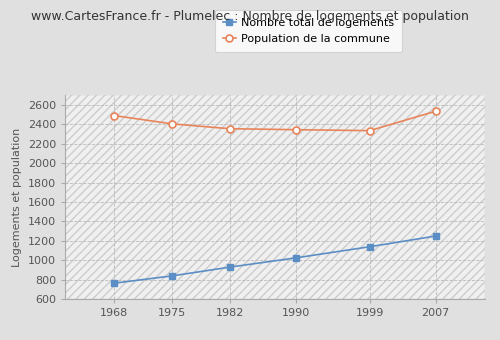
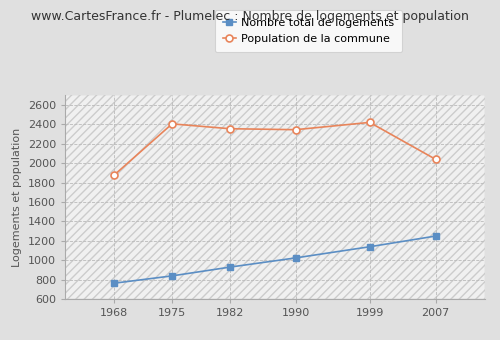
Population de la commune/1968: 2490 -> 1880
Population de la commune/1999: 2340 -> 2420
Population de la commune/2007: 2540 -> 2040
